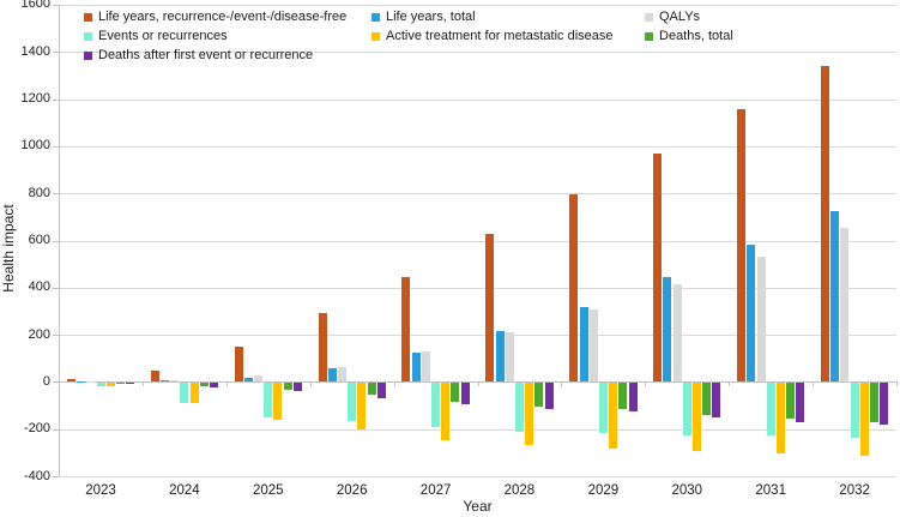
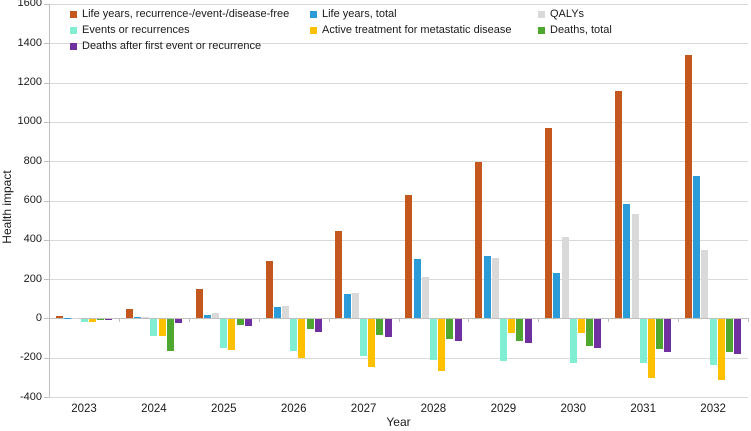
Deaths, total/2024: -10 -> -160
Life years, total/2028: 220 -> 300
Active treatment for metastatic disease/2029: -280 -> -70
Life years, total/2030: 440 -> 230
Active treatment for metastatic disease/2030: -290 -> -70
QALYs/2032: 650 -> 350
